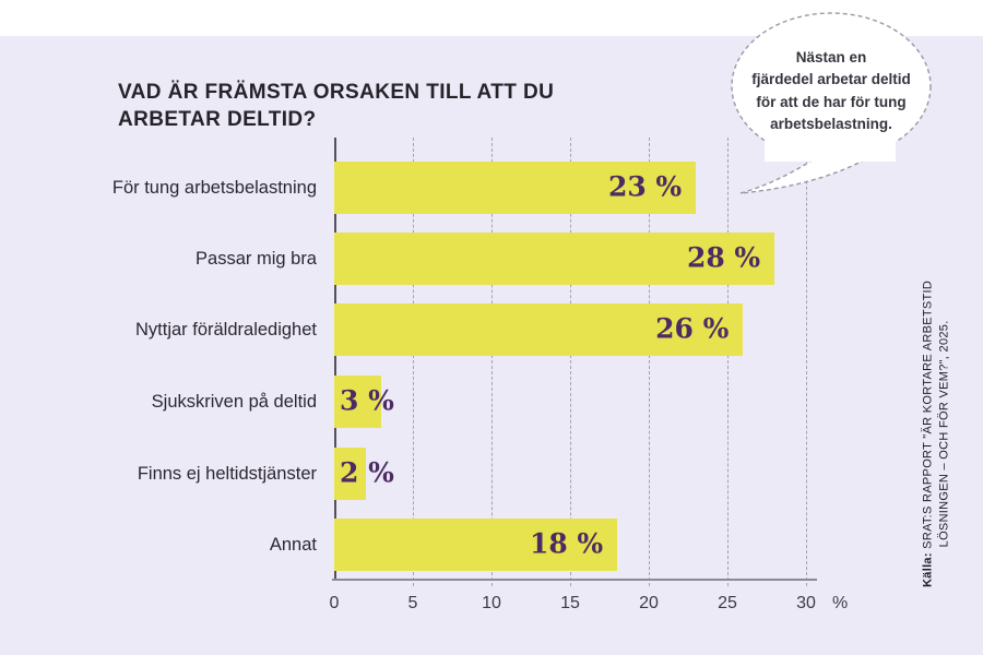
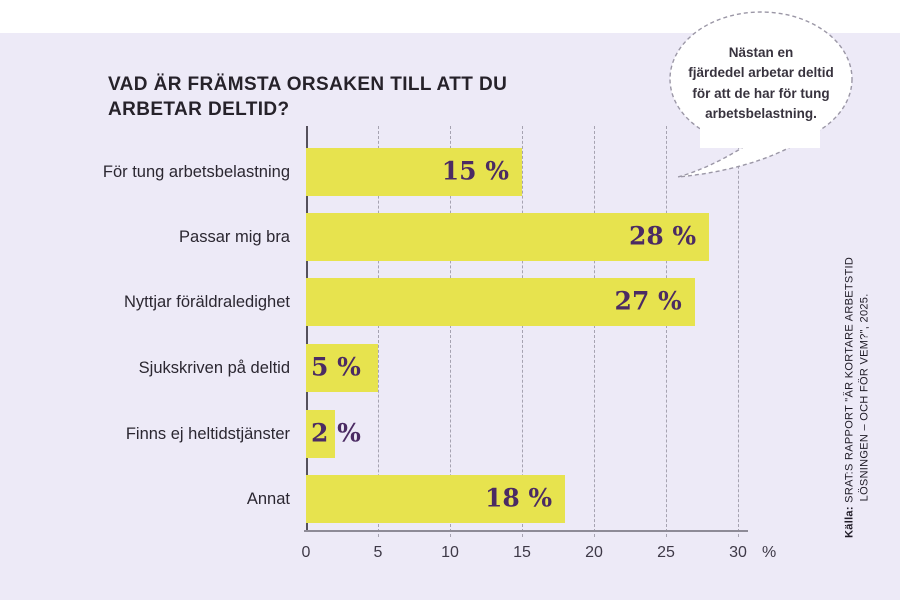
För tung arbetsbelastning: 23 -> 15
Nyttjar föräldraledighet: 26 -> 27
Sjukskriven på deltid: 3 -> 5
